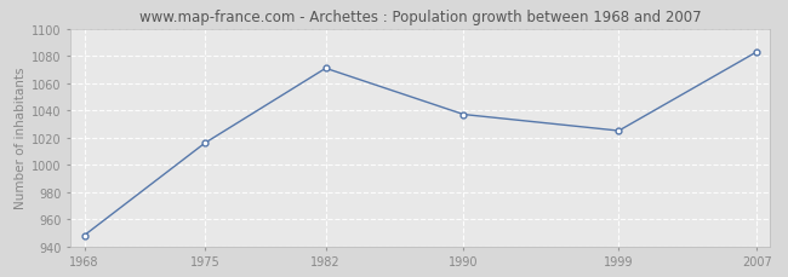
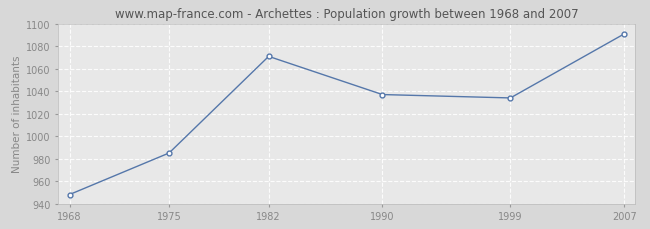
1975: 1016 -> 985
1999: 1025 -> 1034
2007: 1083 -> 1091
